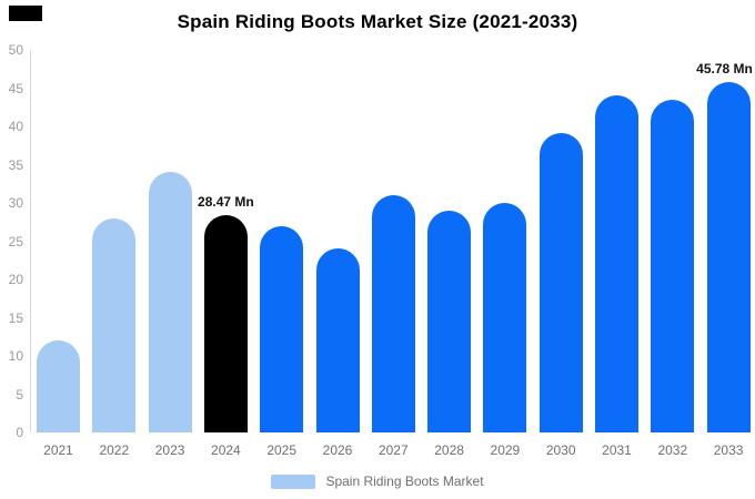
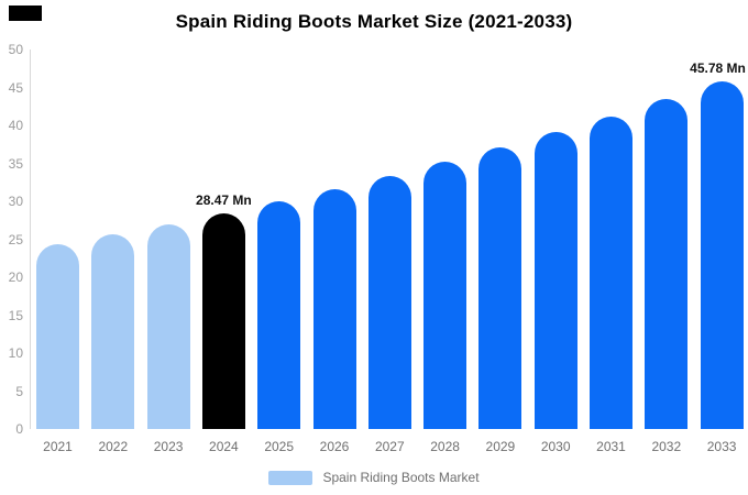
2021: 12 -> 24
2022: 28 -> 26
2023: 34 -> 27
2025: 27 -> 30
2026: 24 -> 32
2027: 31 -> 33
2028: 29 -> 35
2029: 30 -> 37
2031: 44 -> 41
